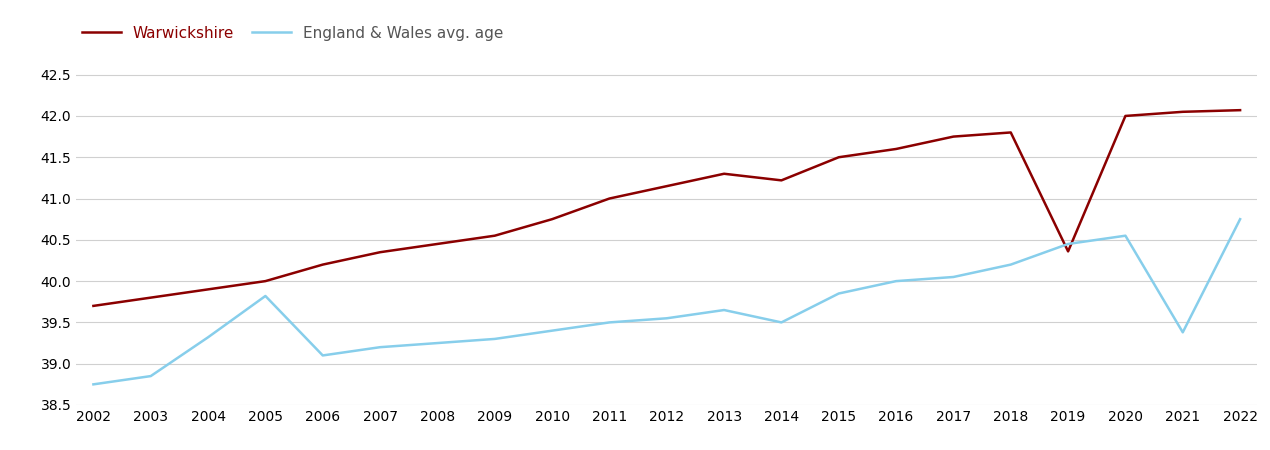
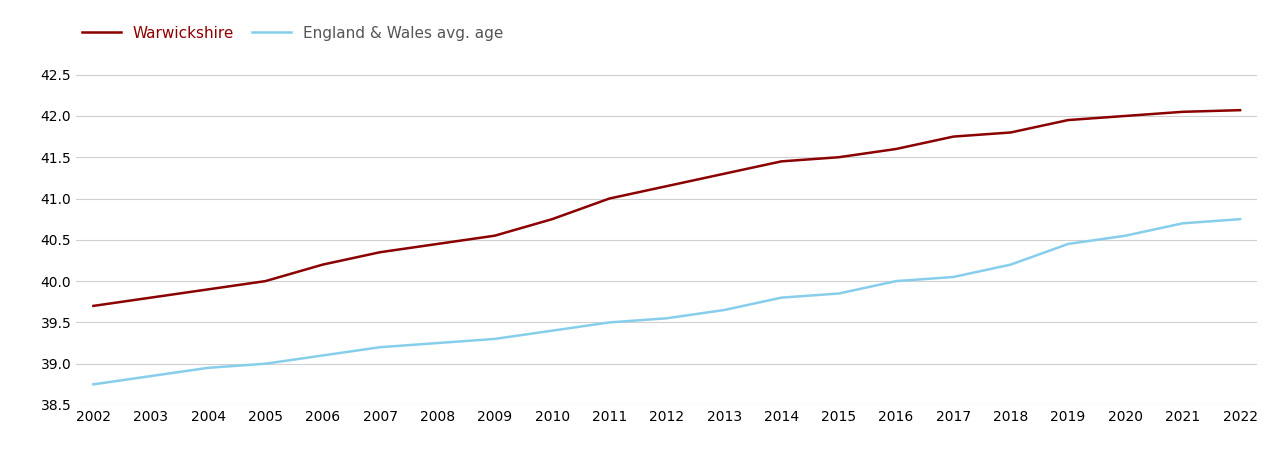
England & Wales avg. age/2004: 39.32 -> 38.95
England & Wales avg. age/2005: 39.82 -> 39.00
Warwickshire/2014: 41.22 -> 41.45
England & Wales avg. age/2014: 39.50 -> 39.80
Warwickshire/2019: 40.36 -> 41.95
England & Wales avg. age/2021: 39.38 -> 40.70
